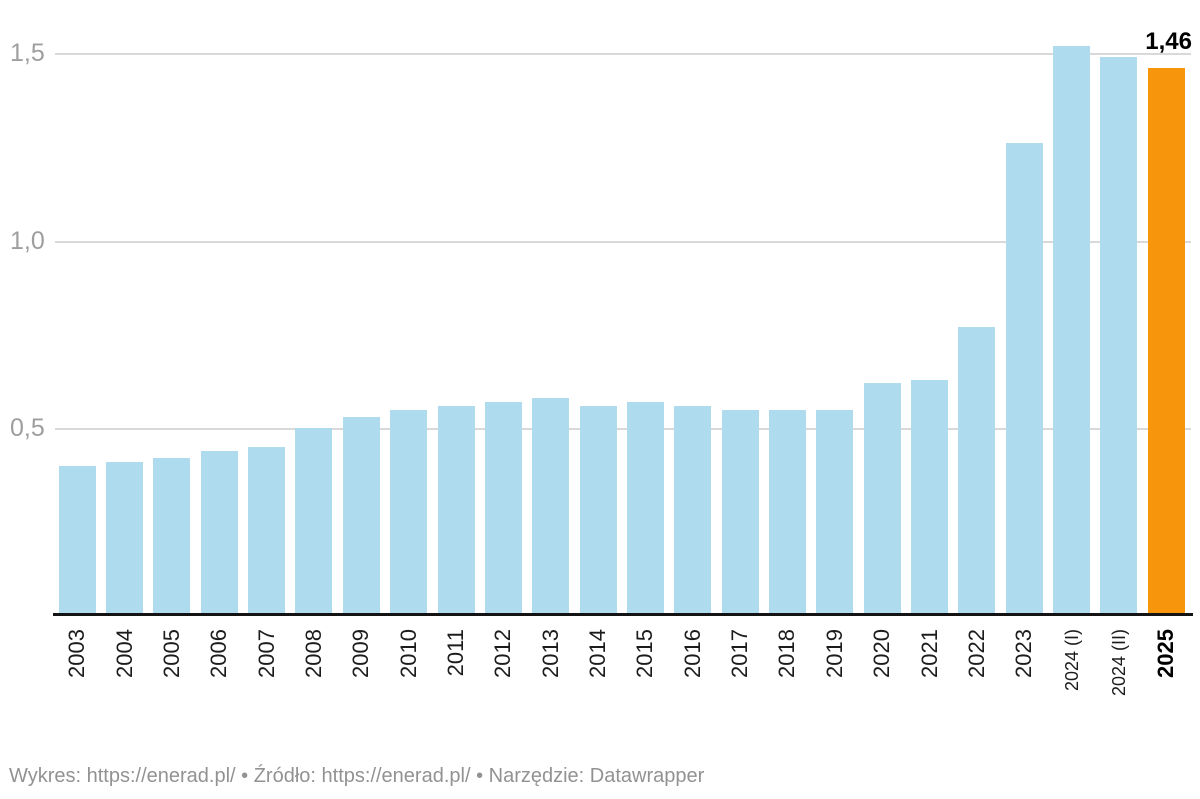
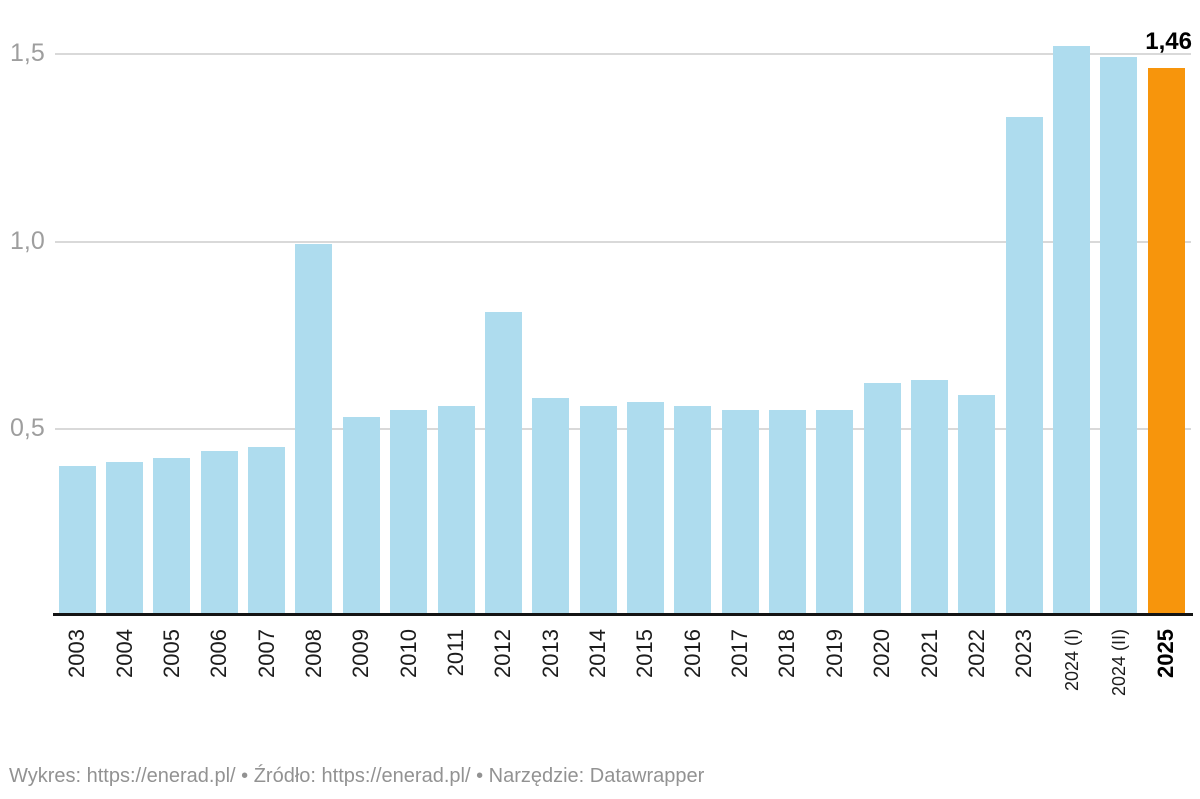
2008: 0,50 -> 0,99
2012: 0,57 -> 0,81
2022: 0,77 -> 0,59
2023: 1,26 -> 1,33
